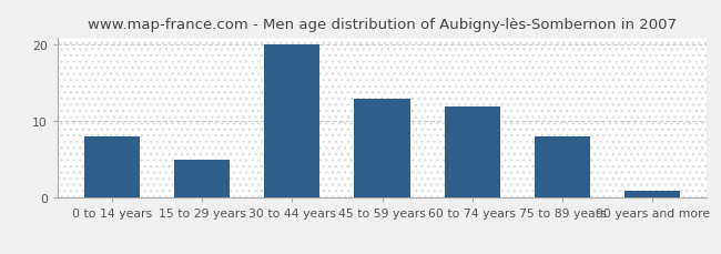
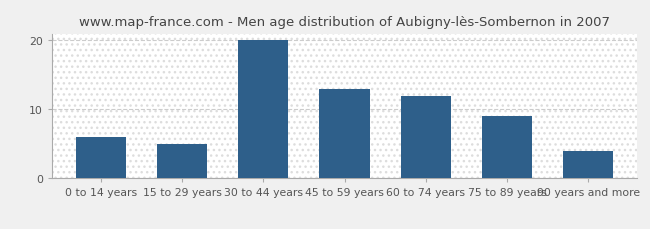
0 to 14 years: 8 -> 6
75 to 89 years: 8 -> 9
90 years and more: 1 -> 4
